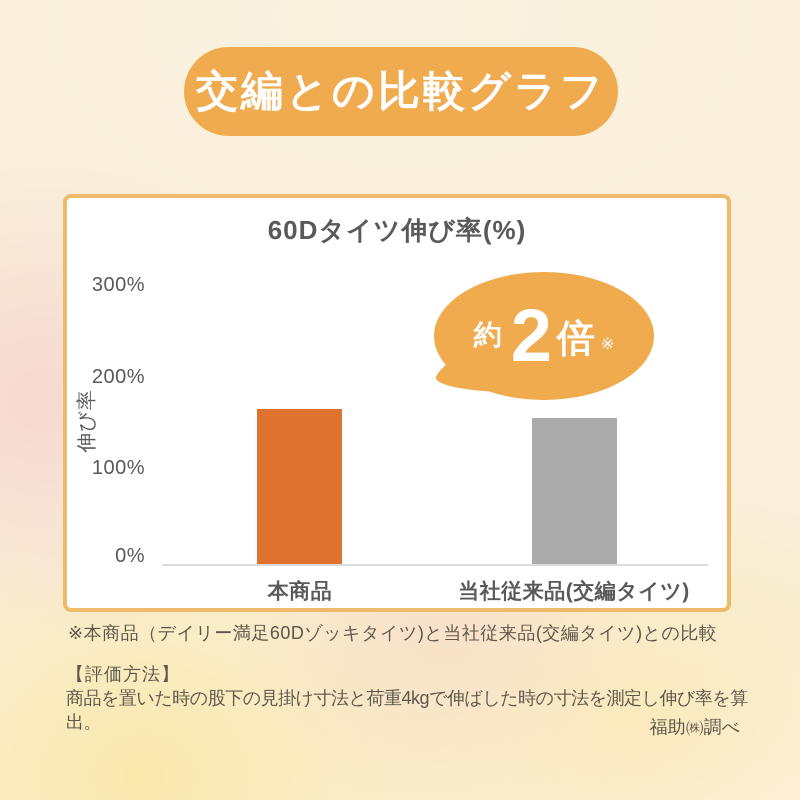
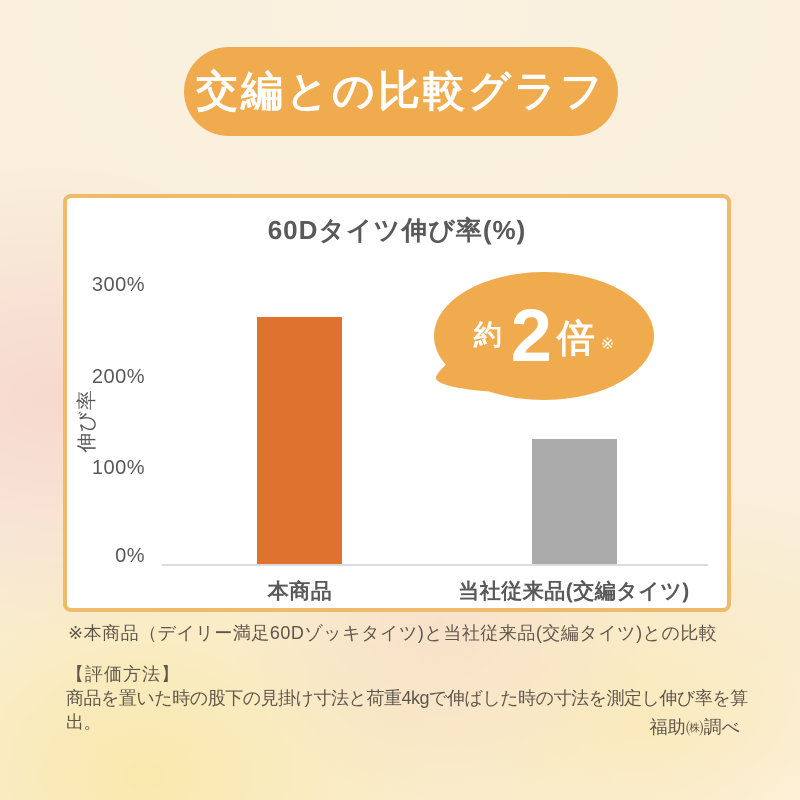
本商品: 170% -> 270%
当社従来品(交編タイツ): 160% -> 140%
